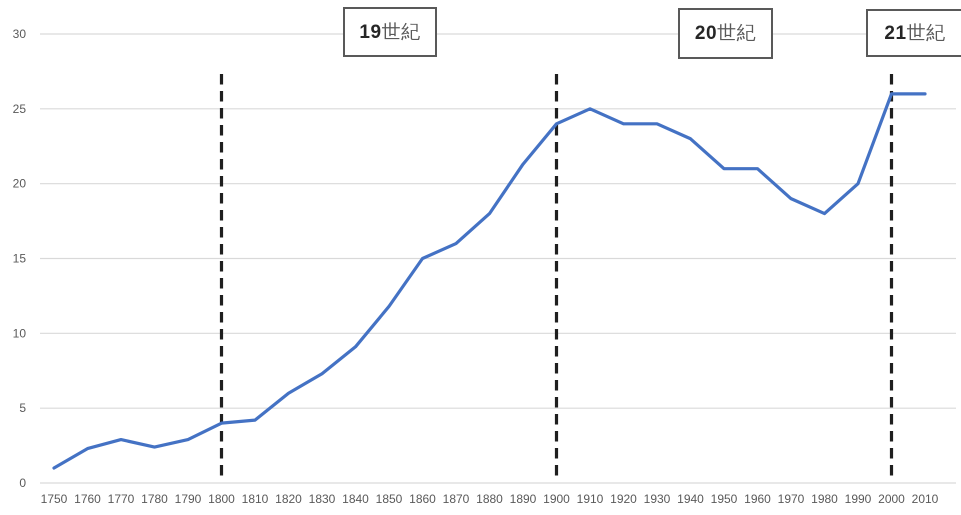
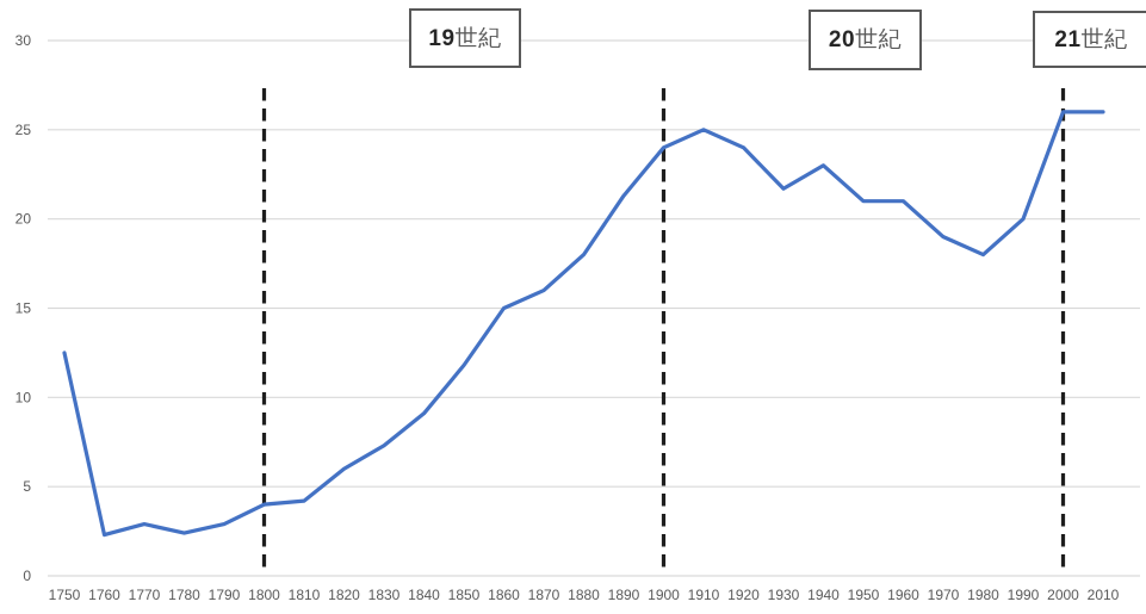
1750: 1.0 -> 12.5
1930: 24.0 -> 21.7
